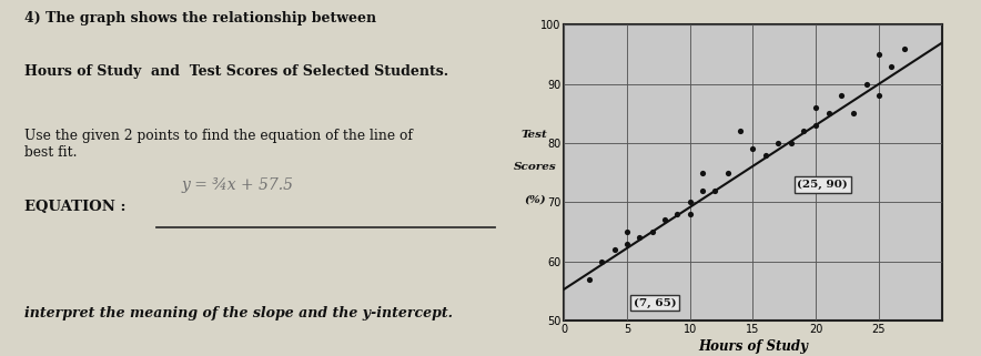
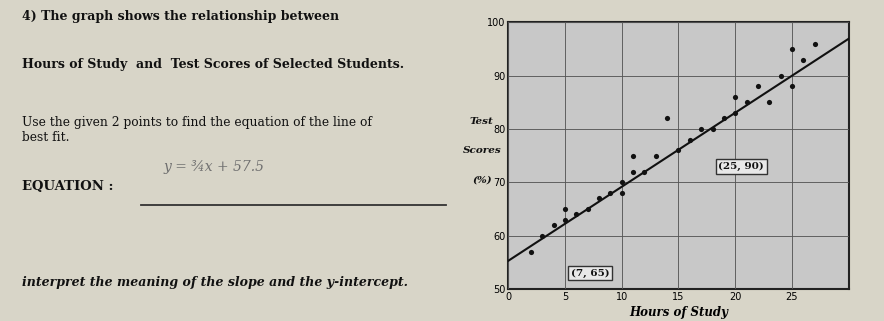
15: 79 -> 76
